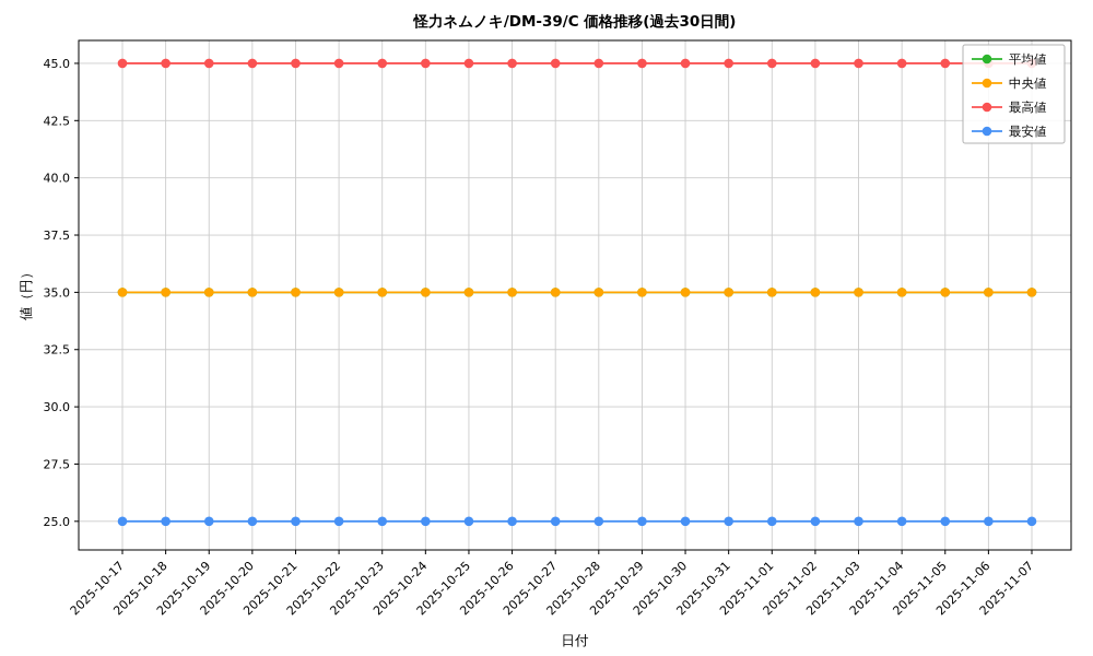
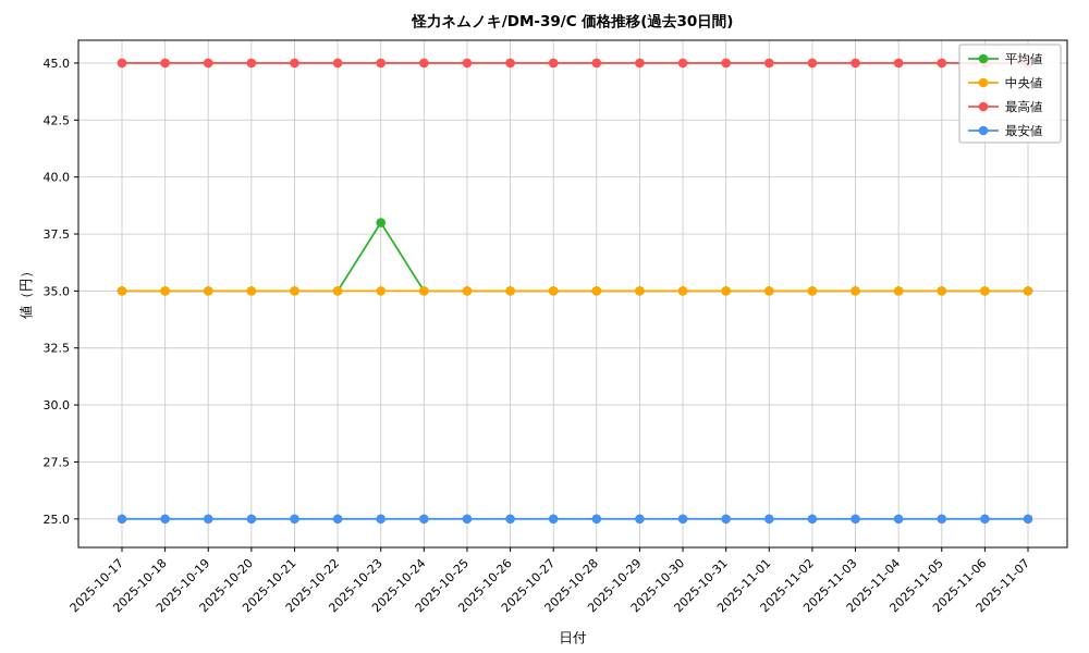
平均値/2025-10-23: 35 -> 38
